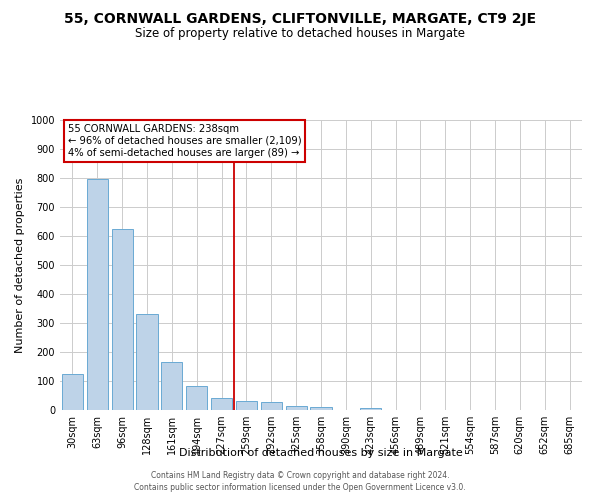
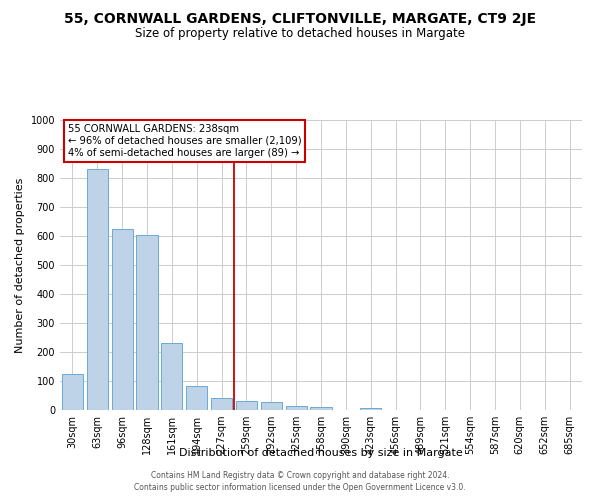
63sqm: 795 -> 830
128sqm: 330 -> 605
161sqm: 165 -> 230
